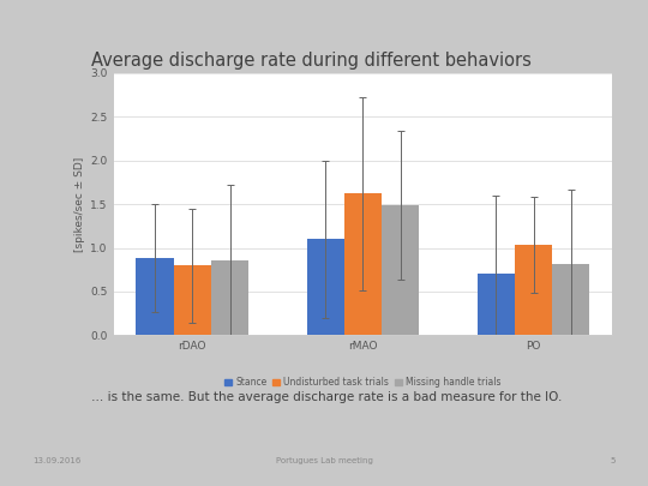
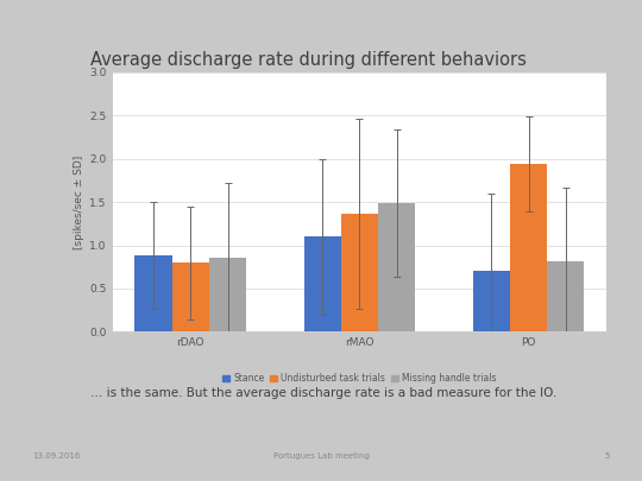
Undisturbed task trials/rMAO: 1.62 -> 1.36
Undisturbed task trials/PO: 1.03 -> 1.94
